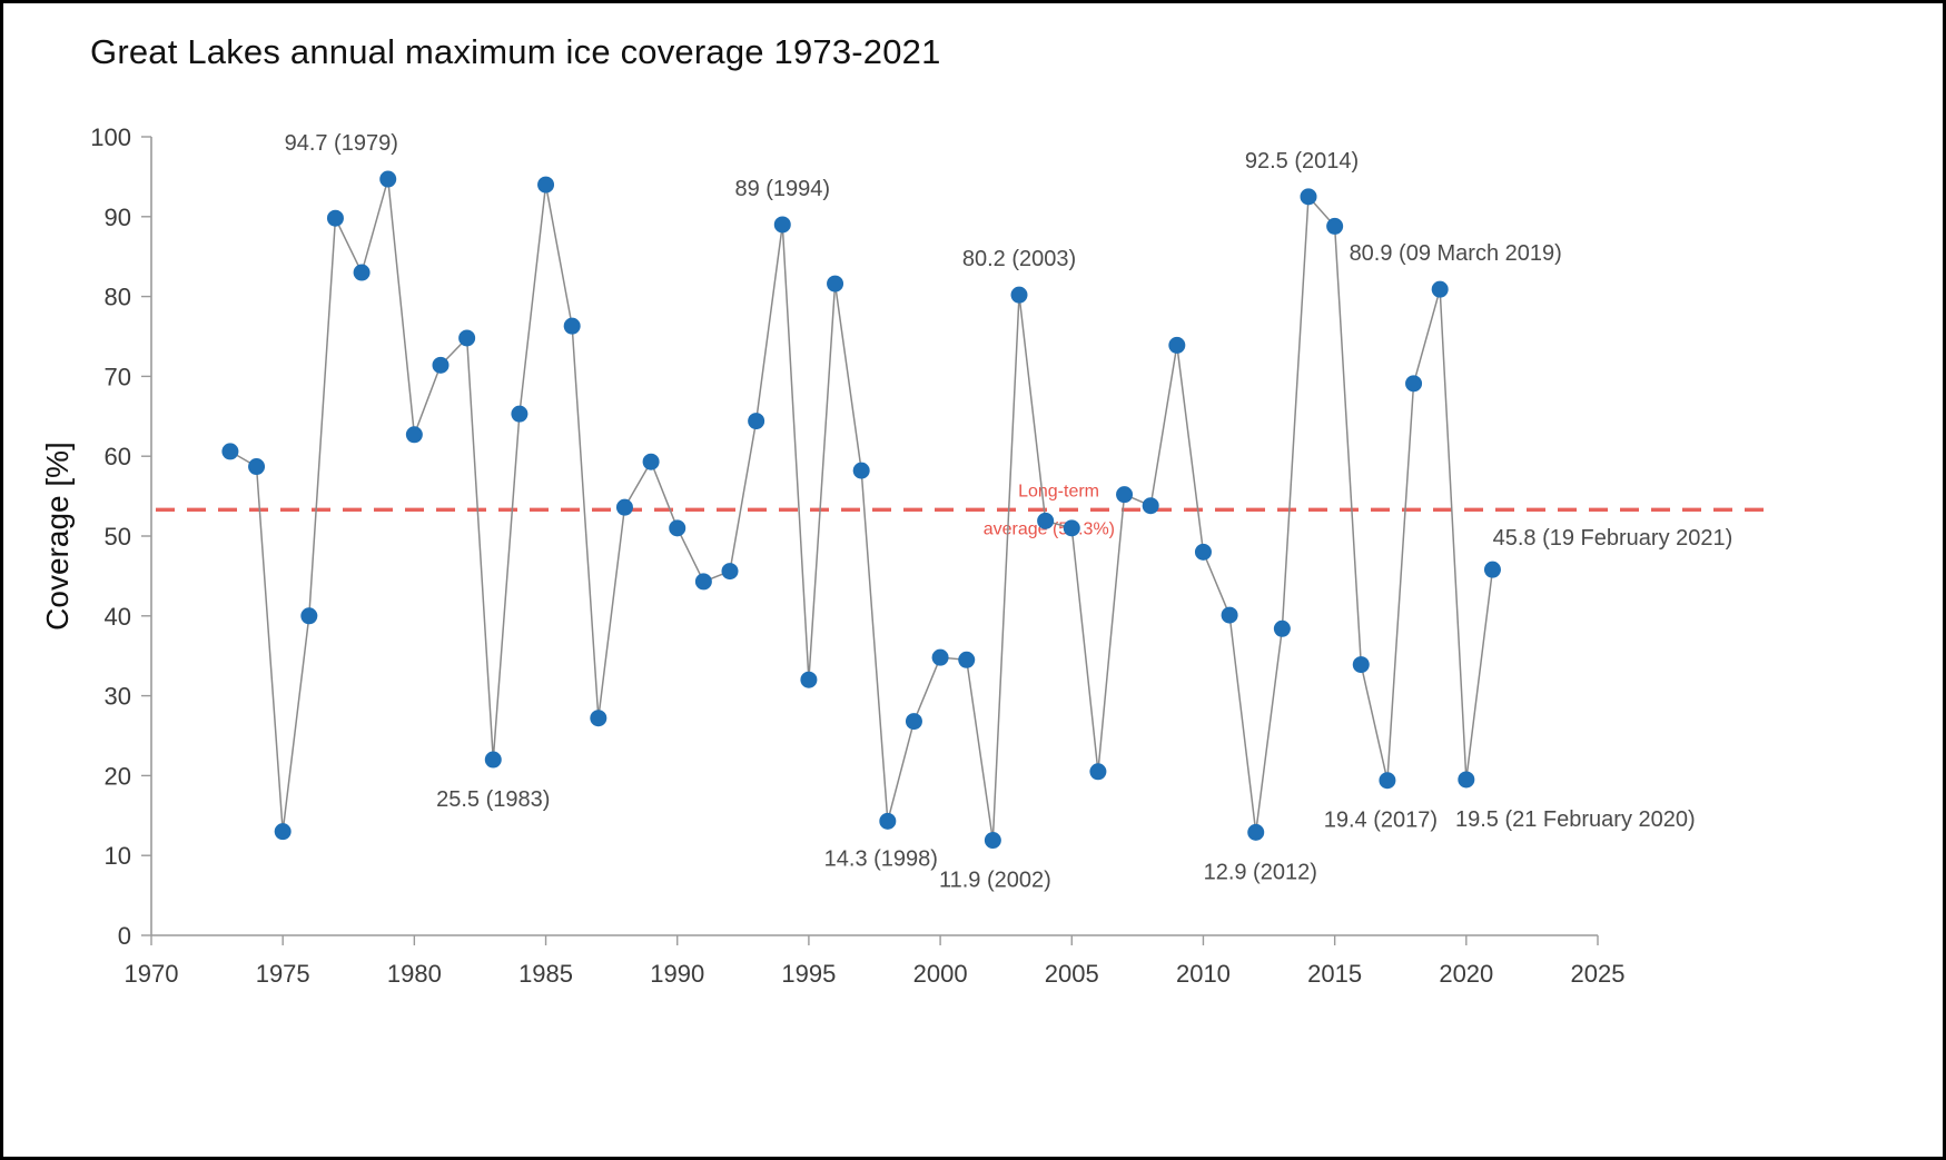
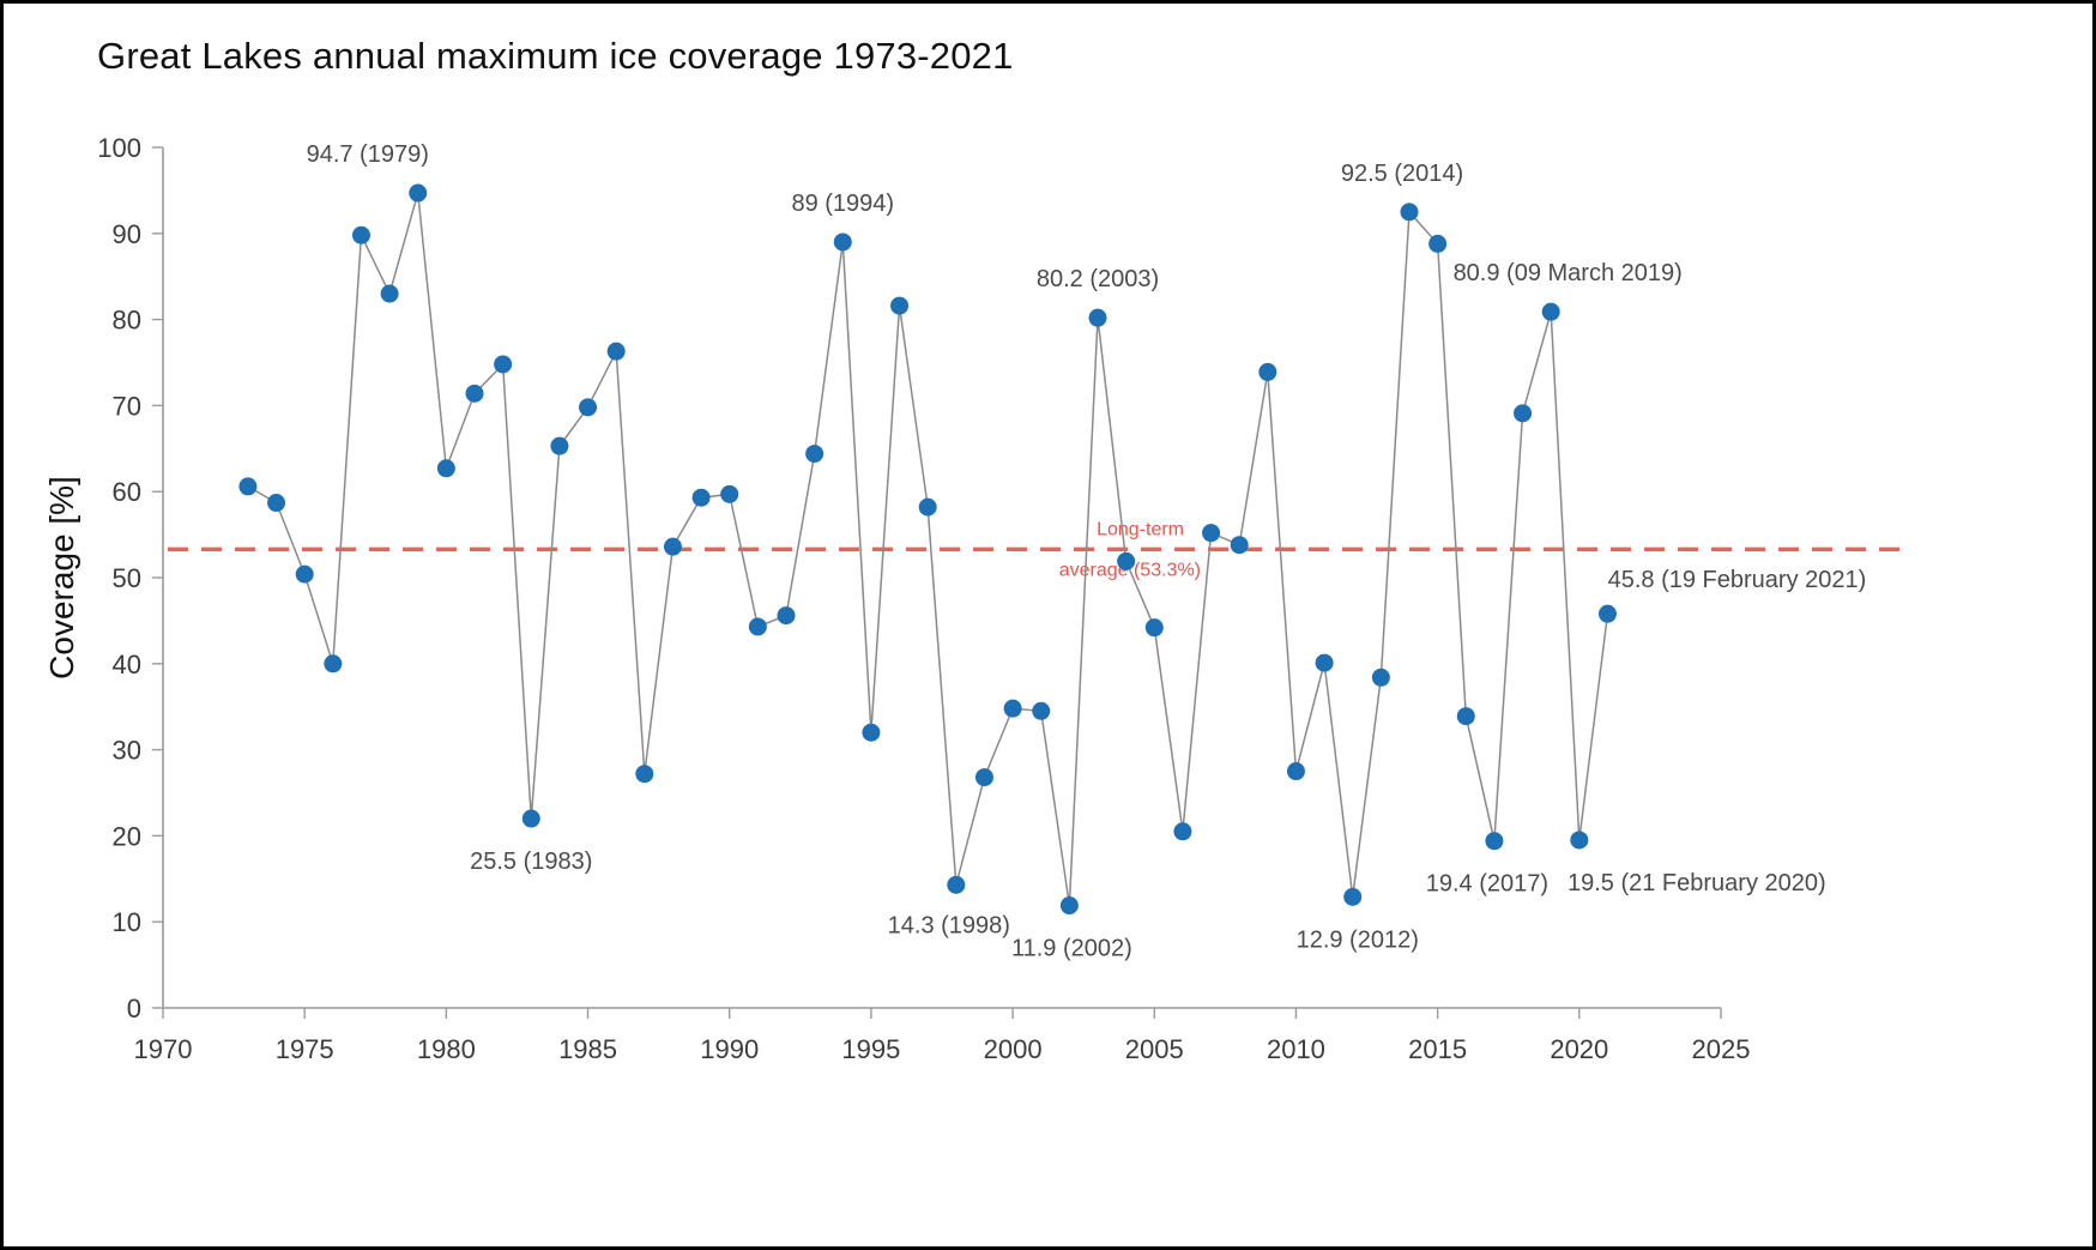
1975: 13 -> 50
1985: 94 -> 70
1990: 51 -> 60
2005: 51 -> 44
2010: 48 -> 28
